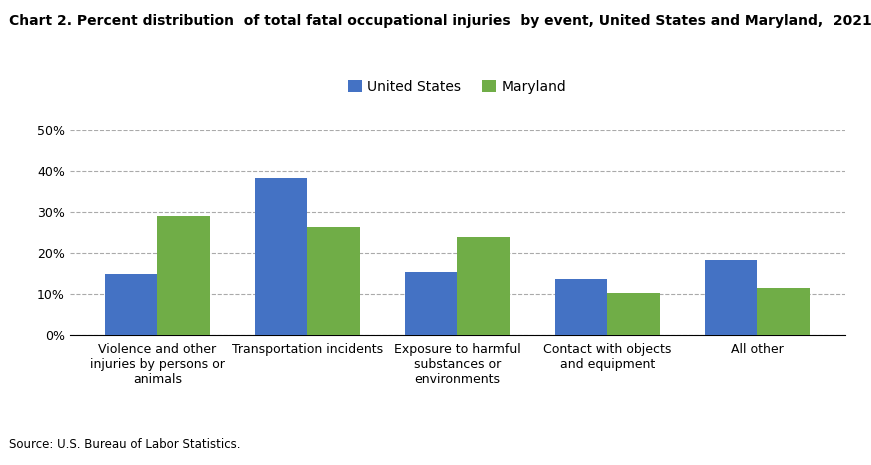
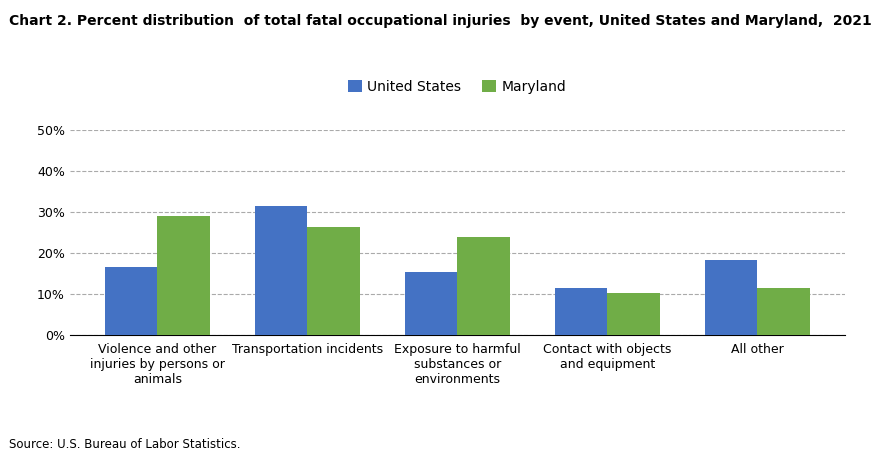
United States/Violence and other injuries by persons or animals: 14.9% -> 16.5%
United States/Transportation incidents: 38.3% -> 31.5%
United States/Contact with objects and equipment: 13.7% -> 11.5%
